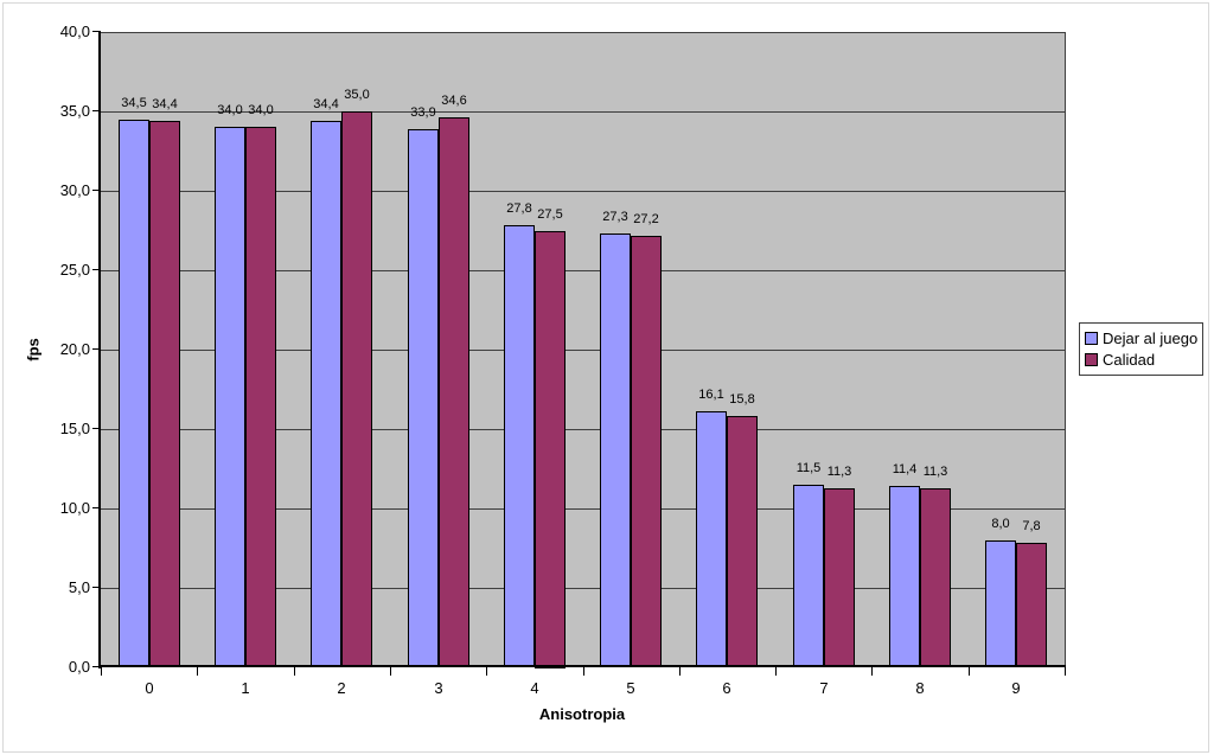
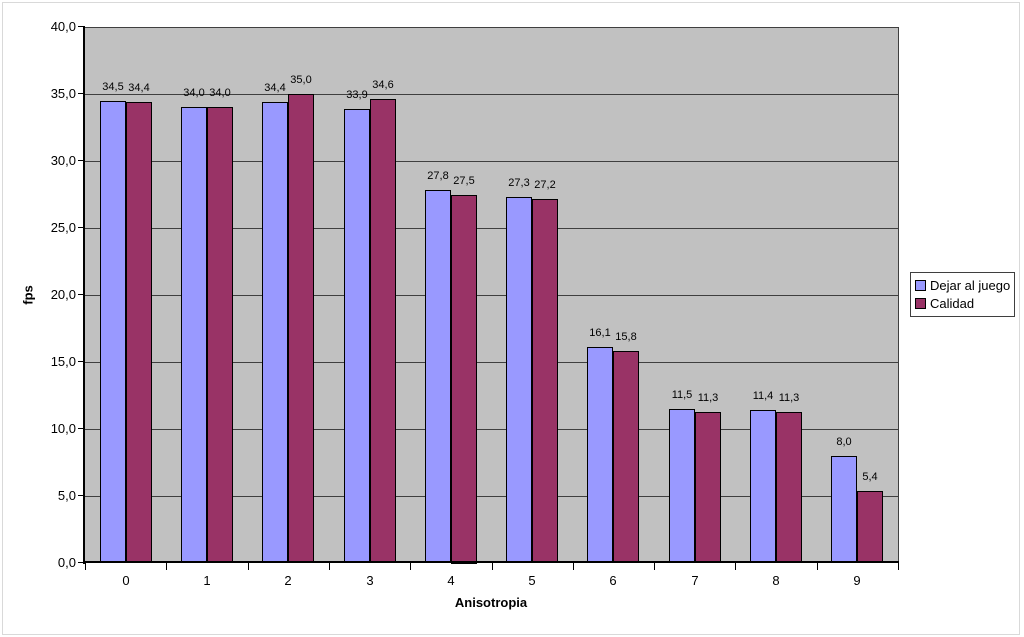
Calidad/9: 7,8 -> 5,4
